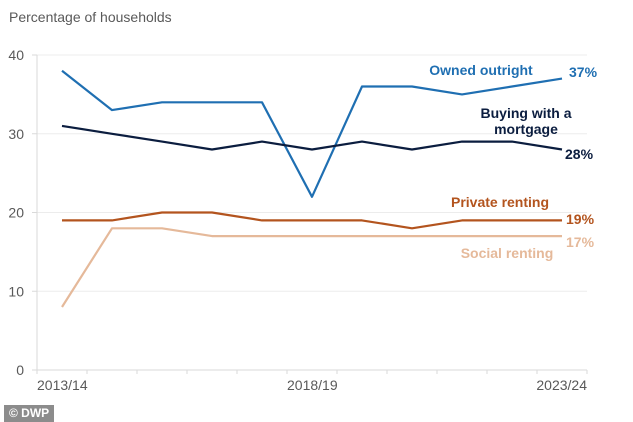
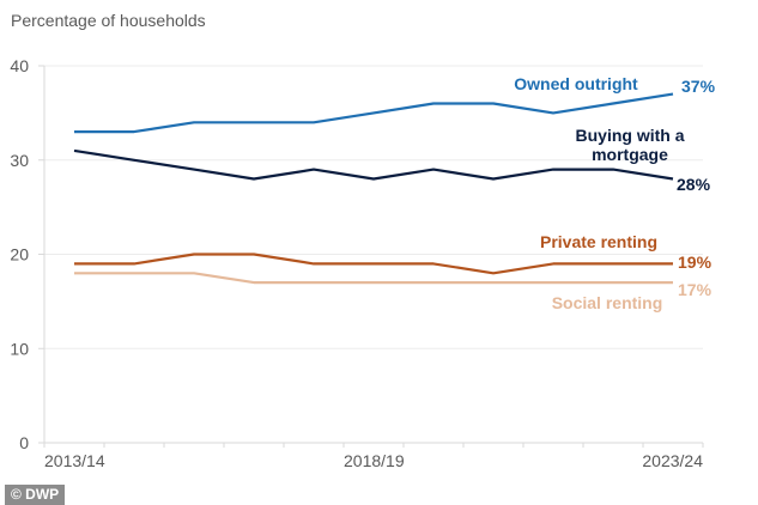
Owned outright/2013/14: 38 -> 33
Social renting/2013/14: 8 -> 18
Owned outright/2018/19: 22 -> 35
